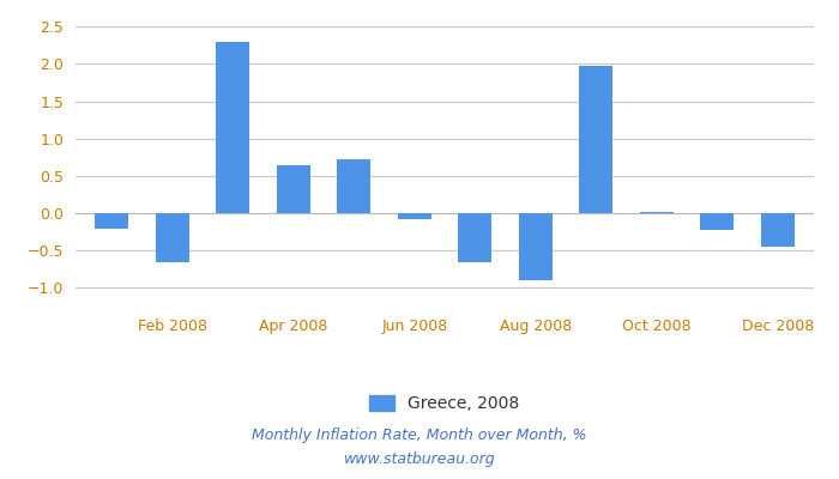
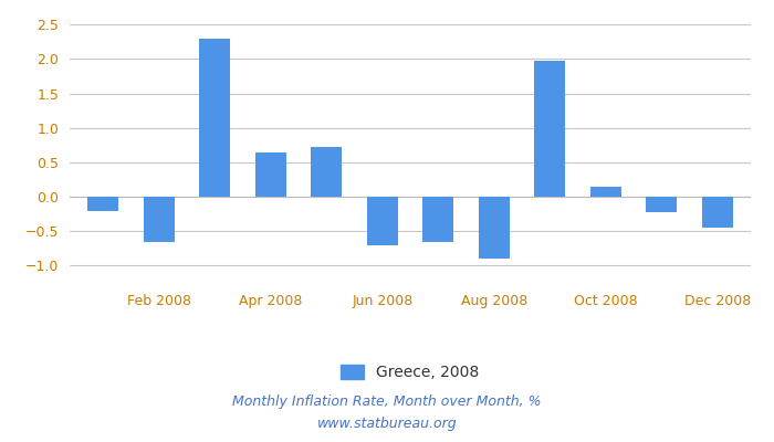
Jun 2008: -0.08 -> -0.70
Oct 2008: 0.02 -> 0.14
